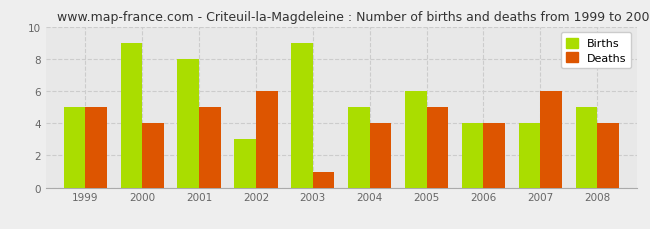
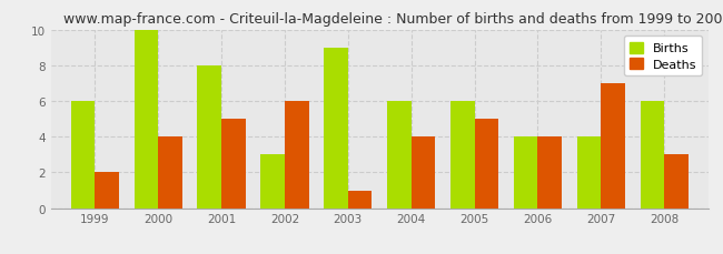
Births/1999: 5 -> 6
Deaths/1999: 5 -> 2
Births/2000: 9 -> 10
Births/2004: 5 -> 6
Deaths/2007: 6 -> 7
Births/2008: 5 -> 6
Deaths/2008: 4 -> 3
